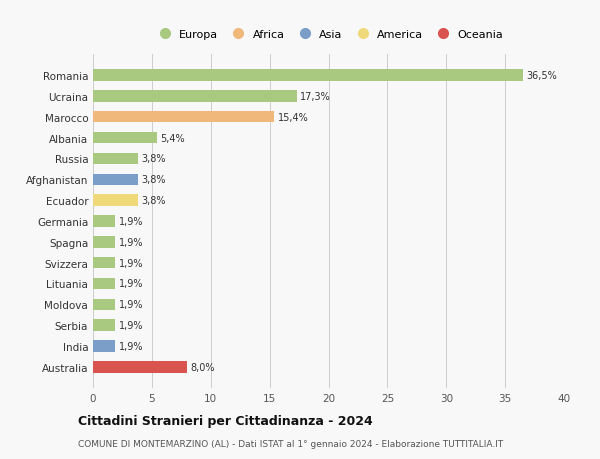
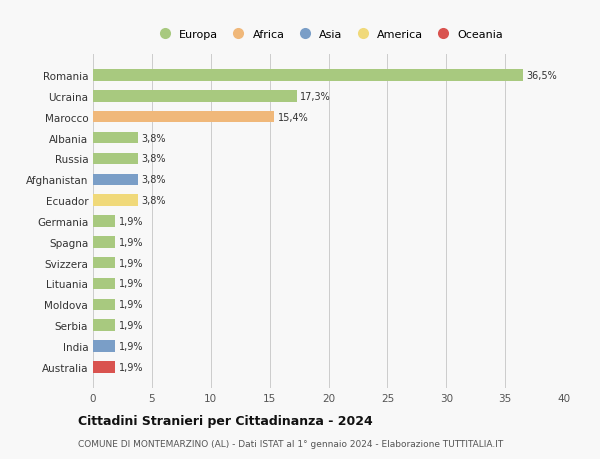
Albania: 5,4% -> 3,8%
Australia: 8,0% -> 1,9%
